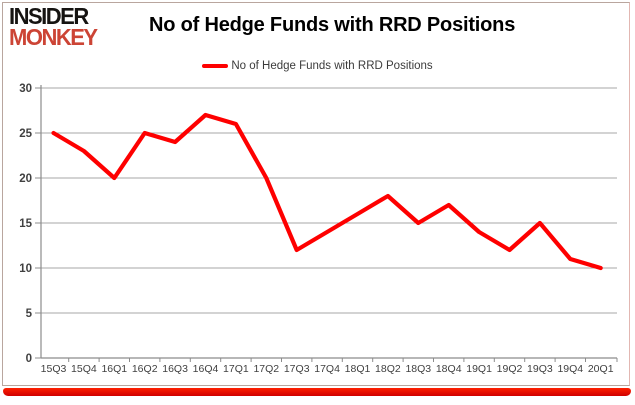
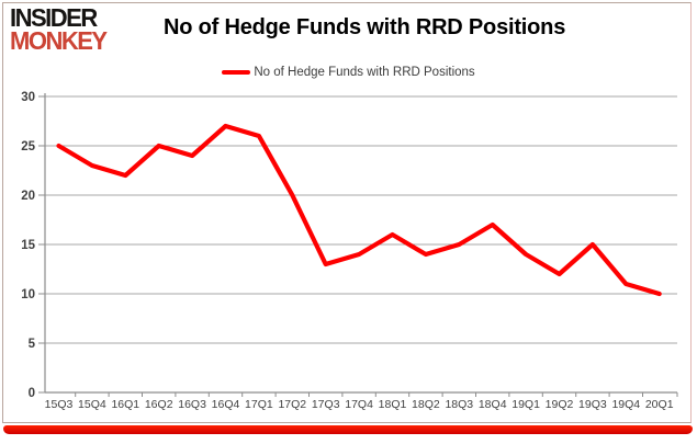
16Q1: 20 -> 22
17Q3: 12 -> 13
18Q2: 18 -> 14
